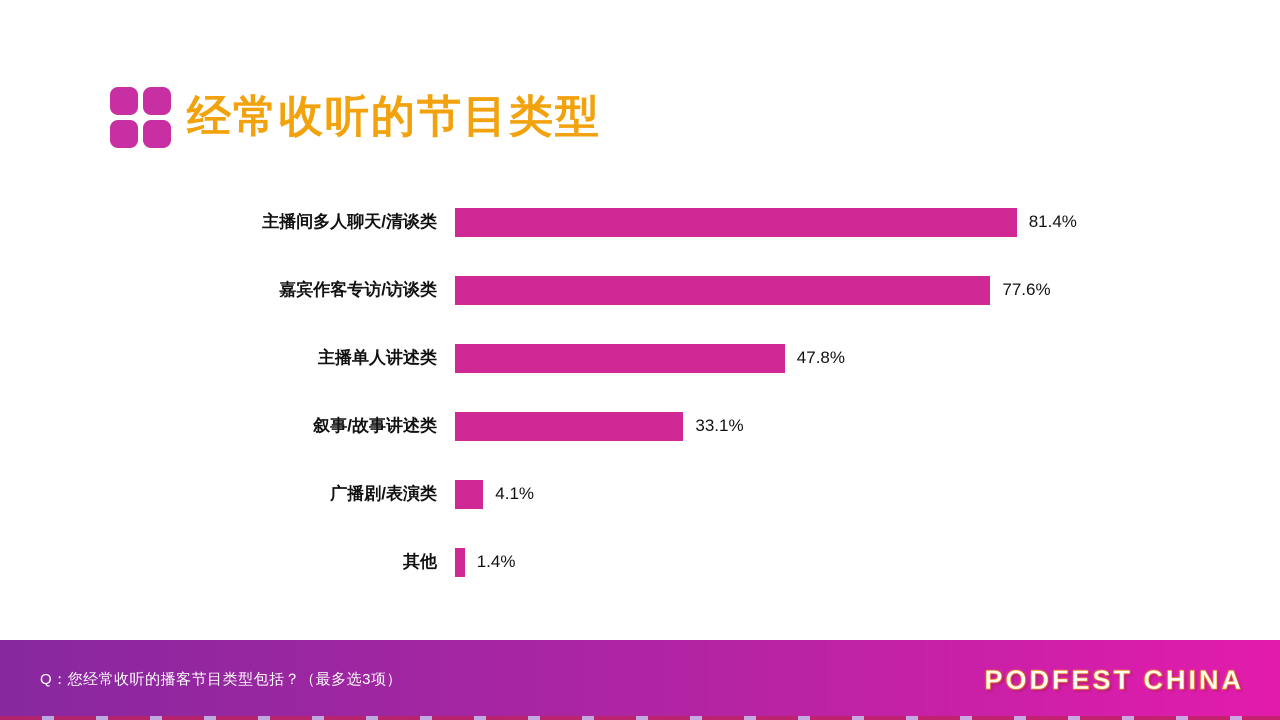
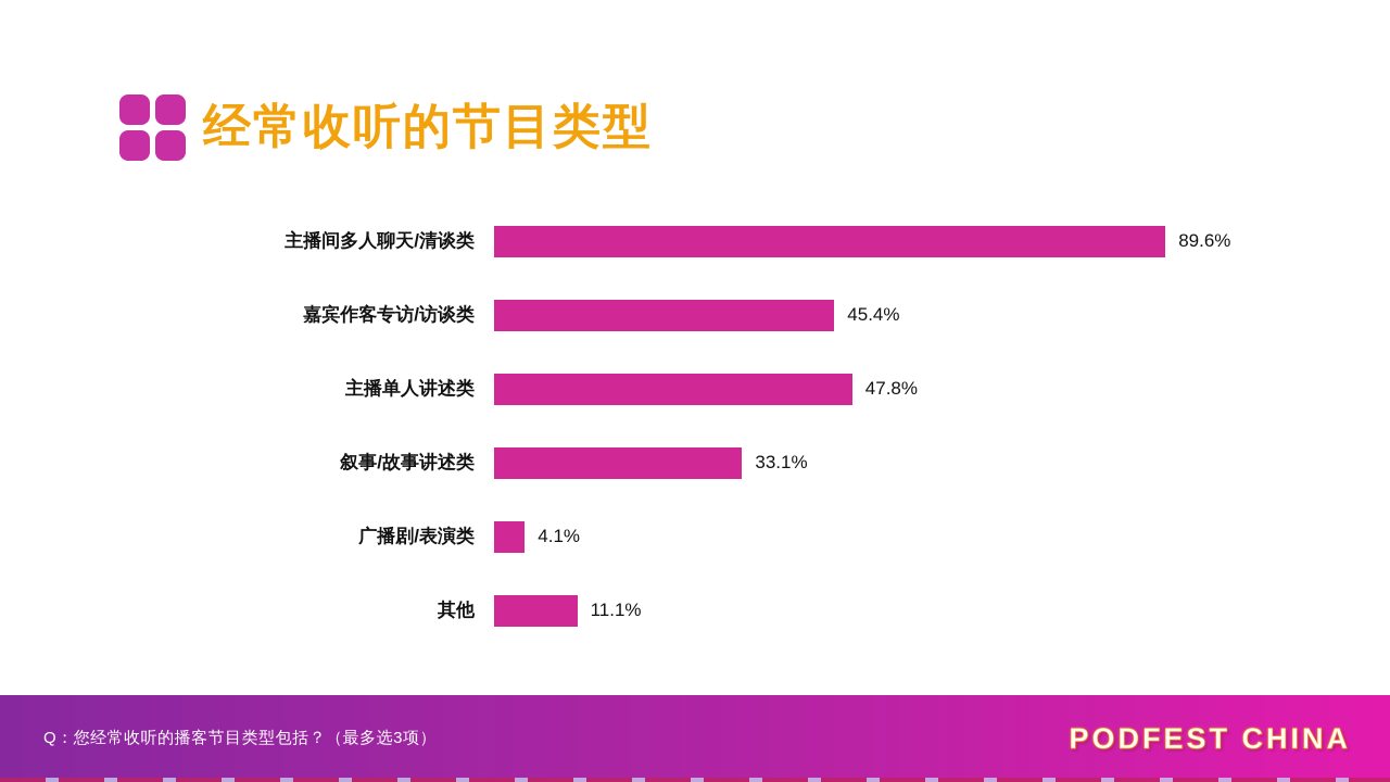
主播间多人聊天/清谈类: 81.4% -> 89.6%
嘉宾作客专访/访谈类: 77.6% -> 45.4%
其他: 1.4% -> 11.1%
